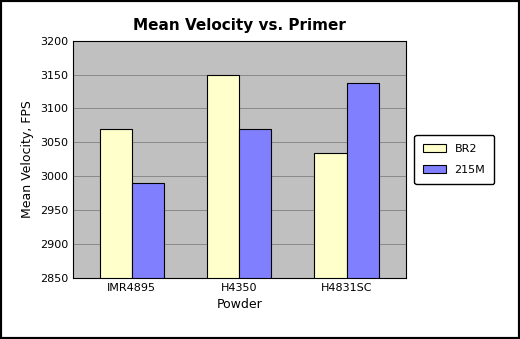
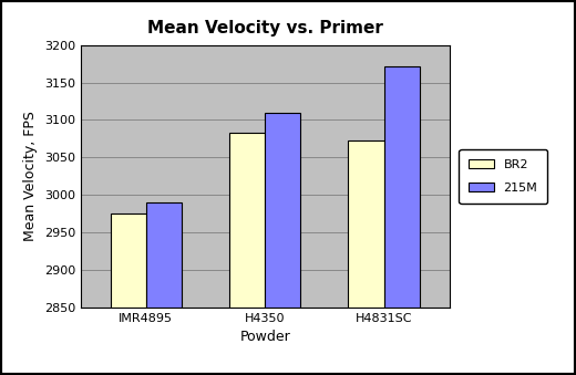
BR2/IMR4895: 3070 -> 2975
BR2/H4350: 3150 -> 3083
215M/H4350: 3070 -> 3110
BR2/H4831SC: 3034 -> 3073
215M/H4831SC: 3138 -> 3172
